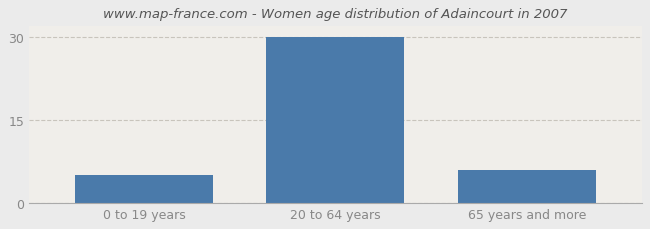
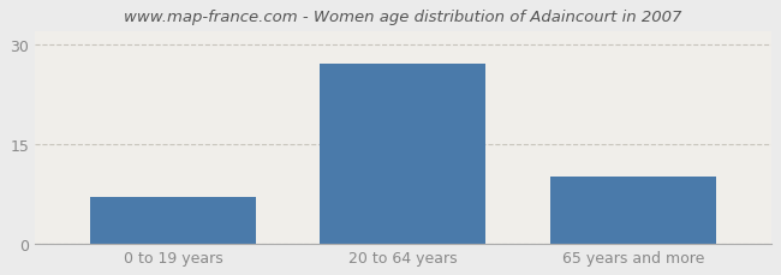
0 to 19 years: 5 -> 7
20 to 64 years: 30 -> 27
65 years and more: 6 -> 10
